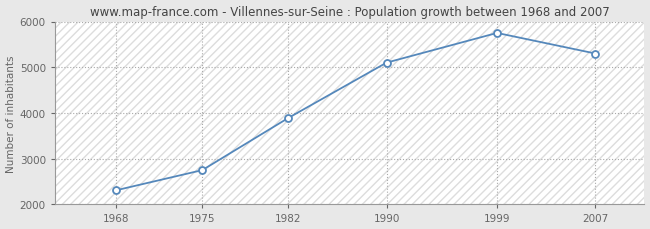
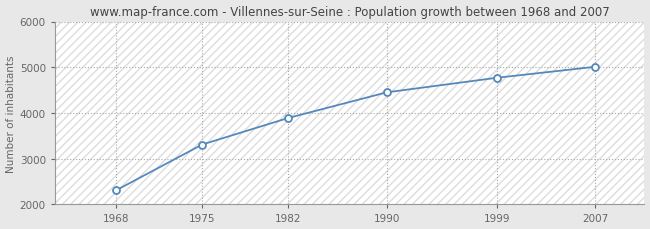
1975: 2750 -> 3310
1990: 5100 -> 4450
1999: 5750 -> 4770
2007: 5300 -> 5010
